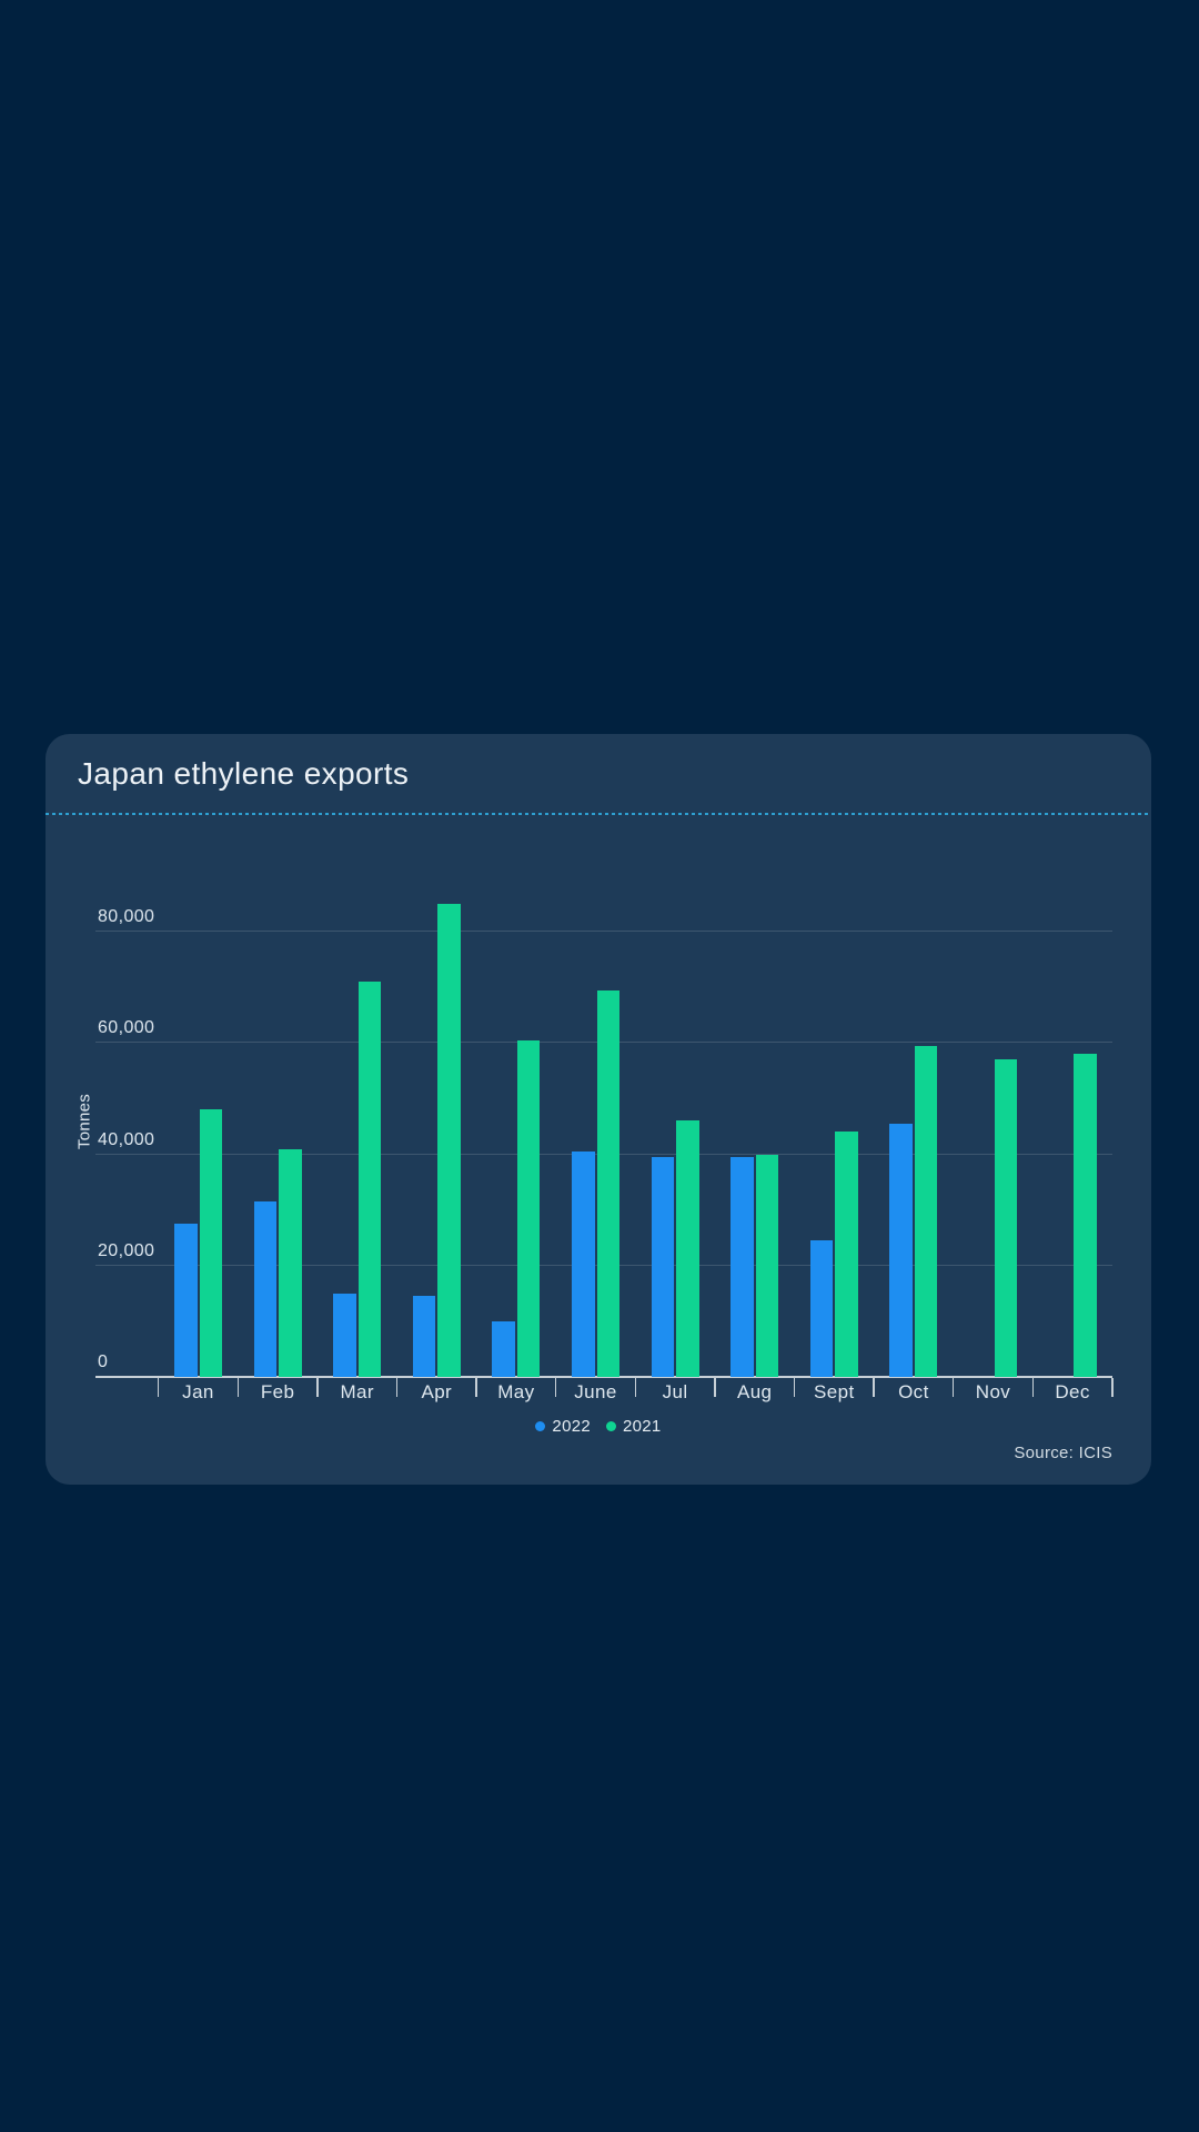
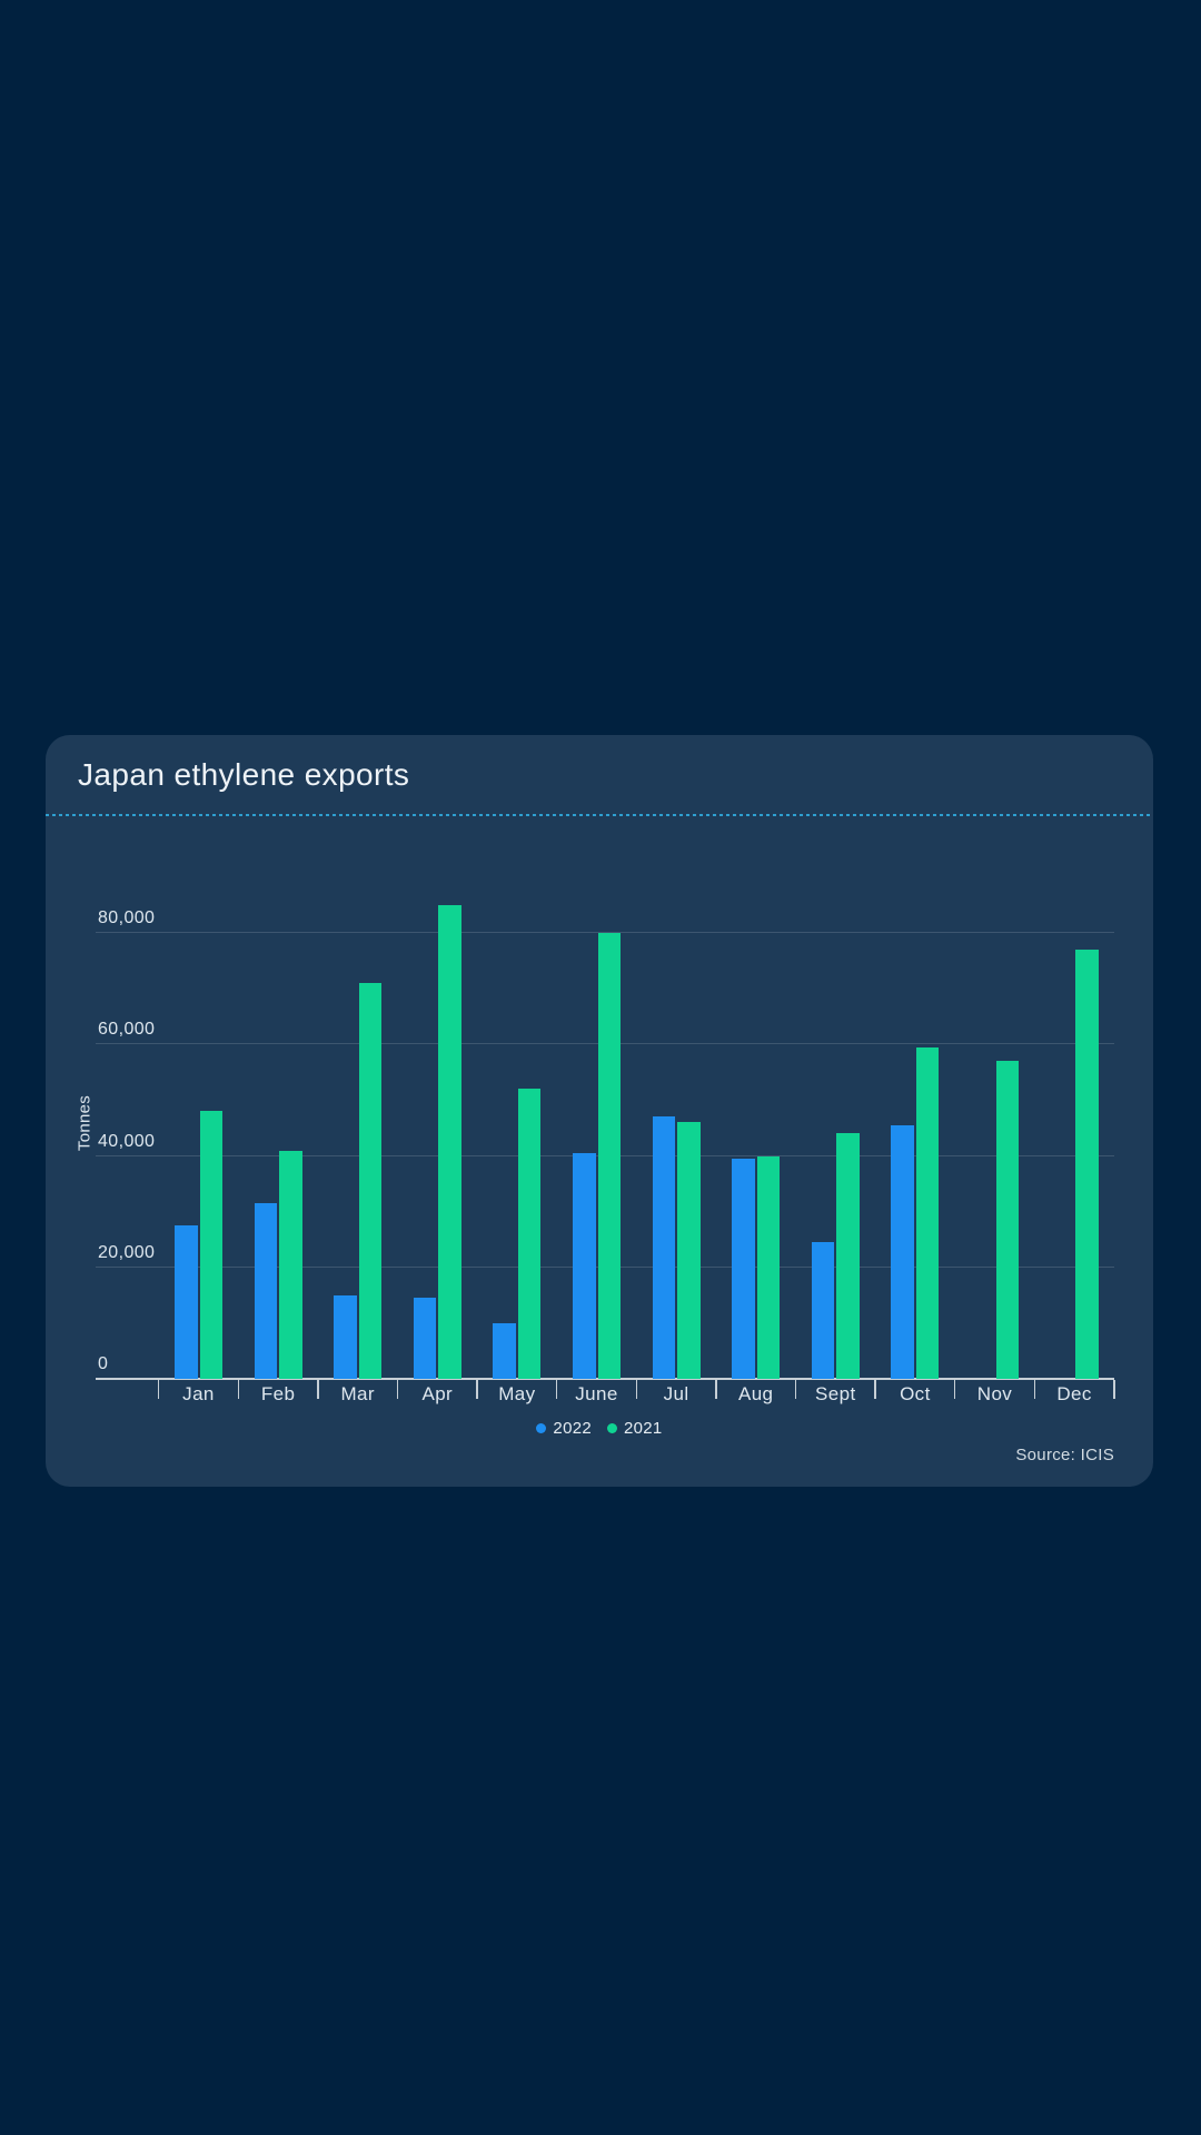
2021/May: 60000 -> 52000
2021/June: 70000 -> 80000
2022/Jul: 40000 -> 47000
2021/Dec: 58000 -> 77000
